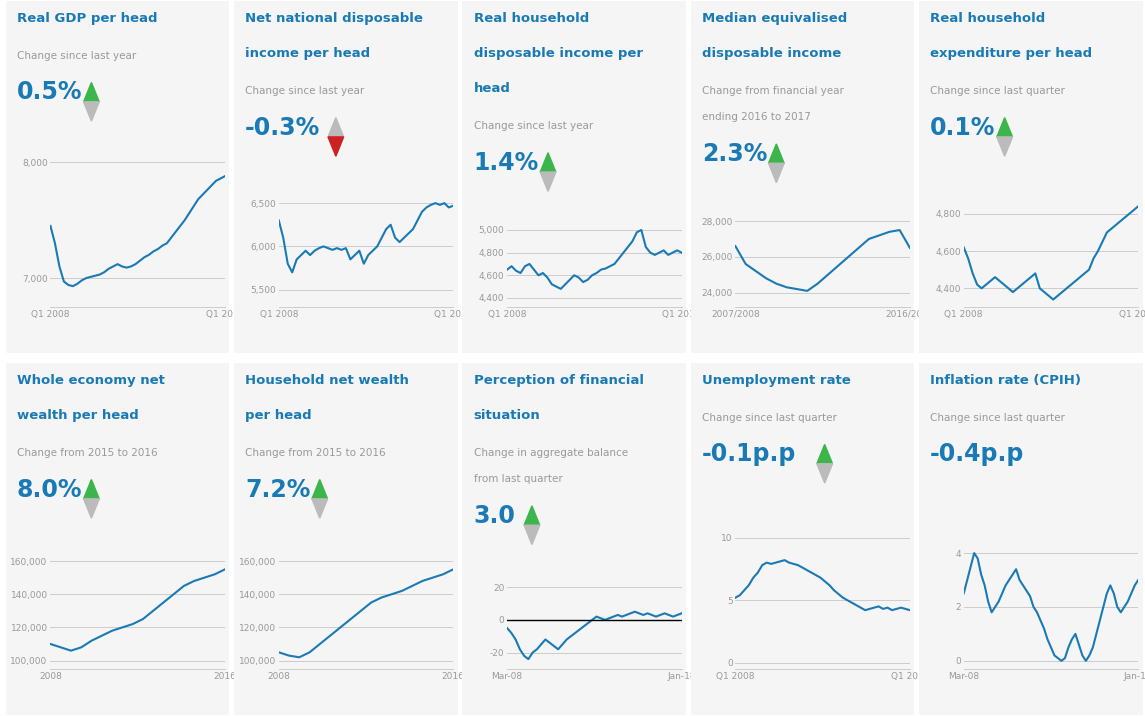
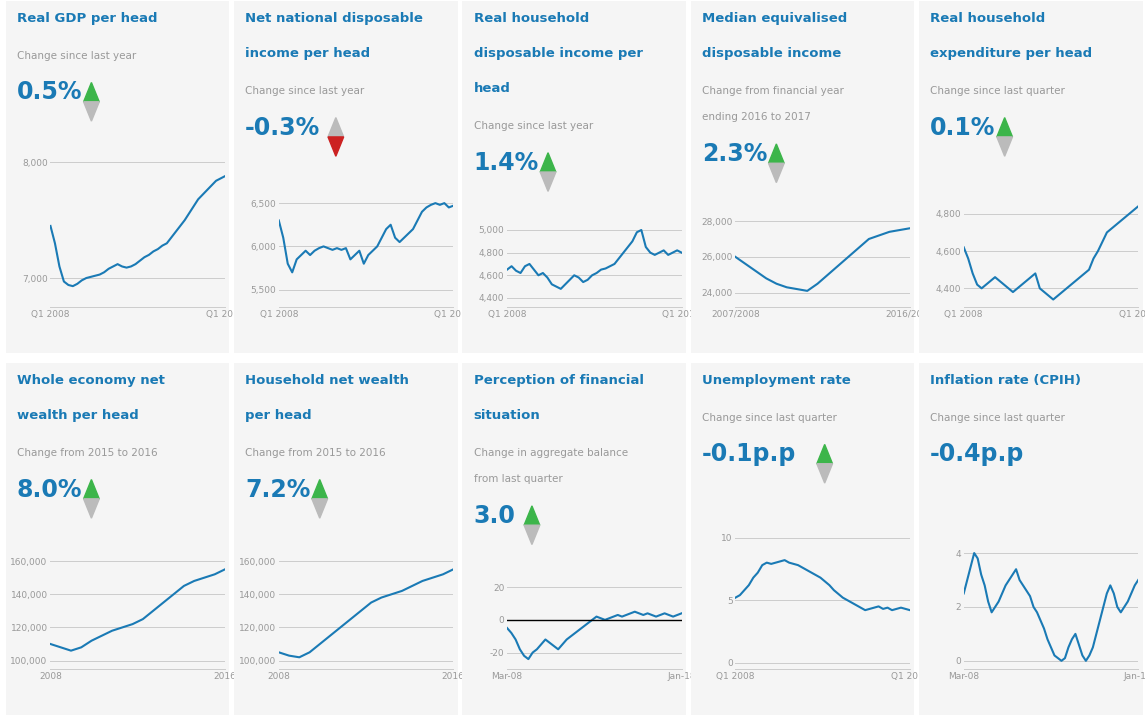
2007/2008: 26,600 -> 26,000
2016/2017: 26,500 -> 27,600
